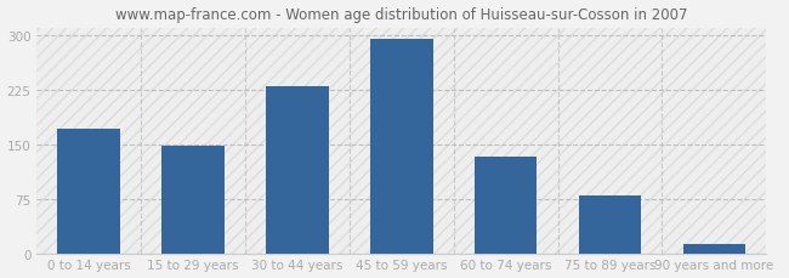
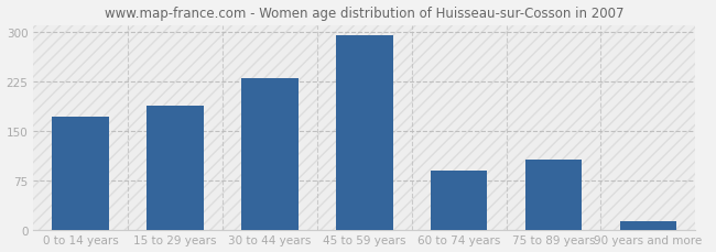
15 to 29 years: 148 -> 188
60 to 74 years: 133 -> 90
75 to 89 years: 80 -> 106
